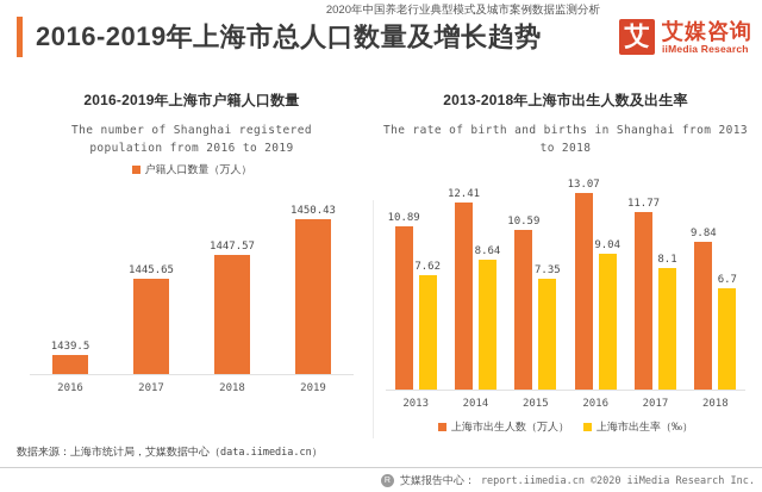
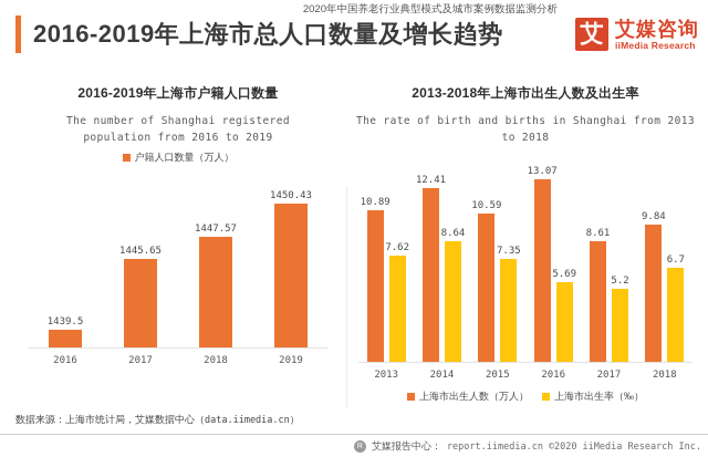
2013-2018年上海市出生人数及出生率/上海市出生率（‰）/2016: 9.04 -> 5.69
2013-2018年上海市出生人数及出生率/上海市出生人数（万人）/2017: 11.77 -> 8.61
2013-2018年上海市出生人数及出生率/上海市出生率（‰）/2017: 8.1 -> 5.2
